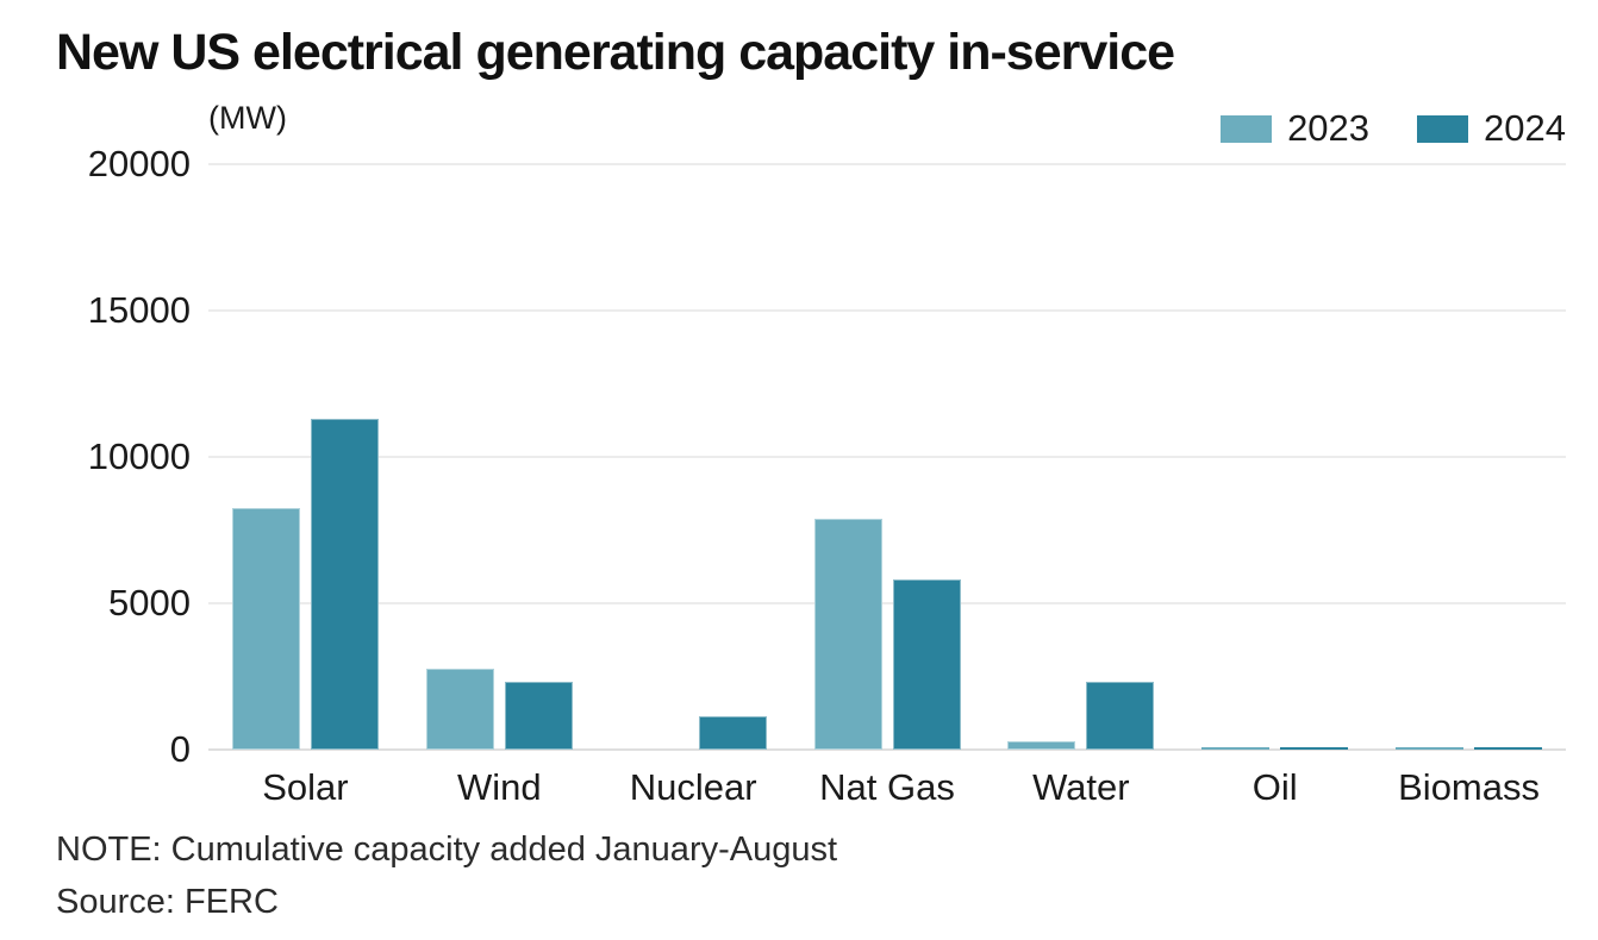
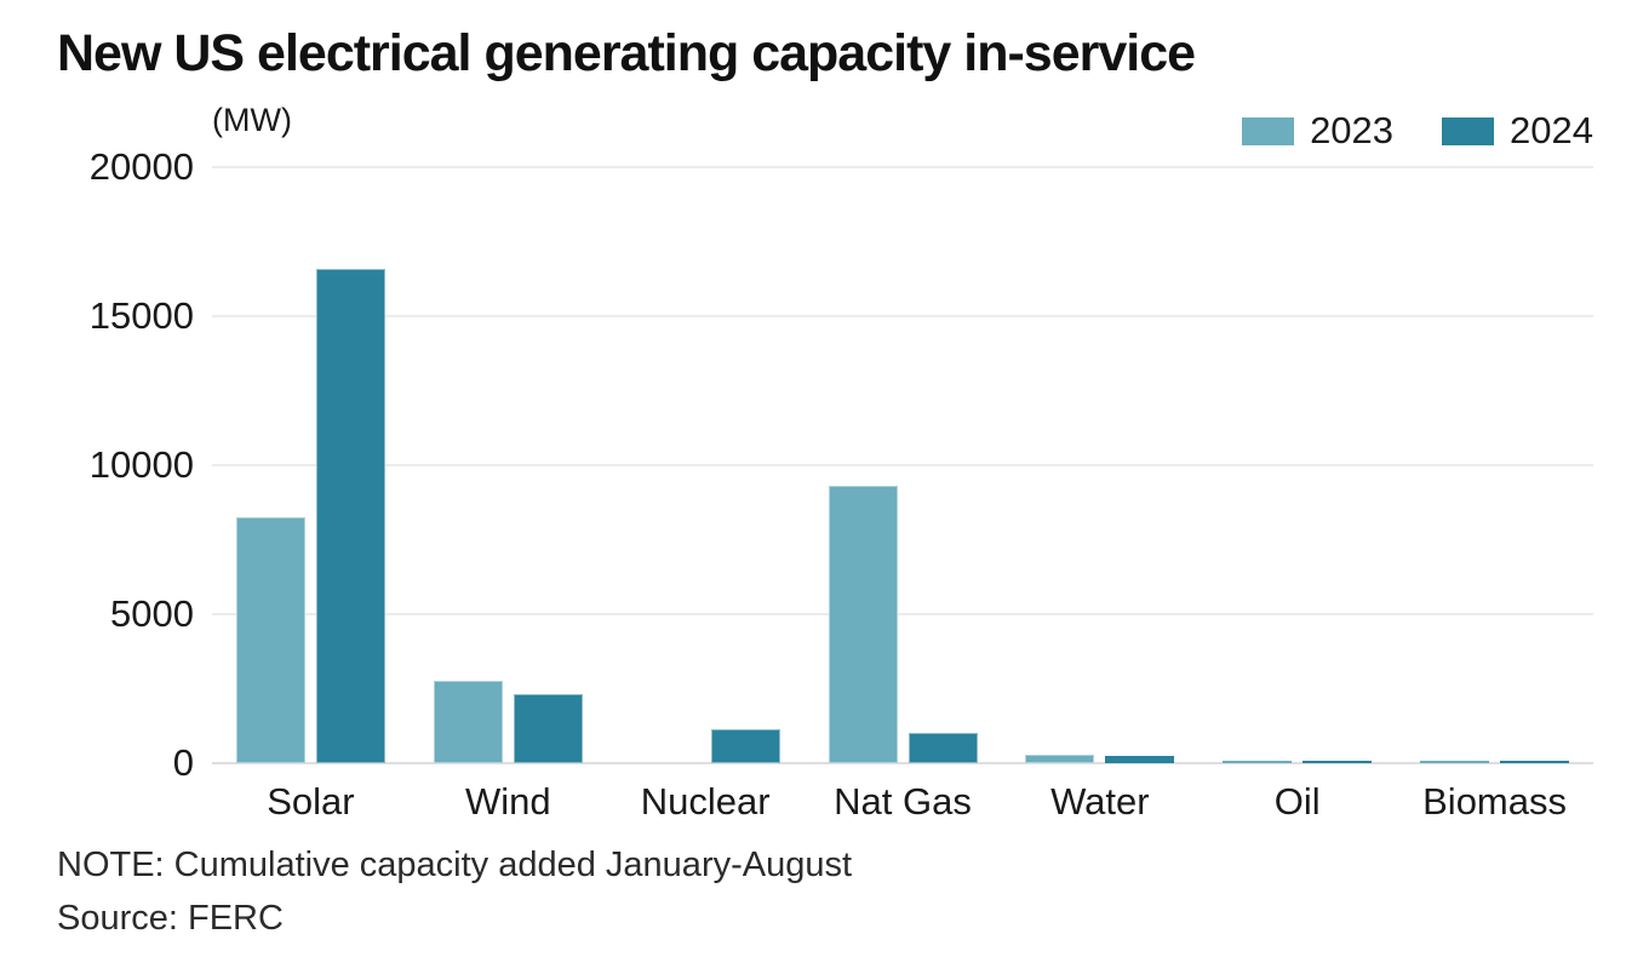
2024/Solar: 11300 -> 16600
2023/Nat Gas: 7900 -> 9300
2024/Nat Gas: 5800 -> 1000
2024/Water: 2300 -> 200
